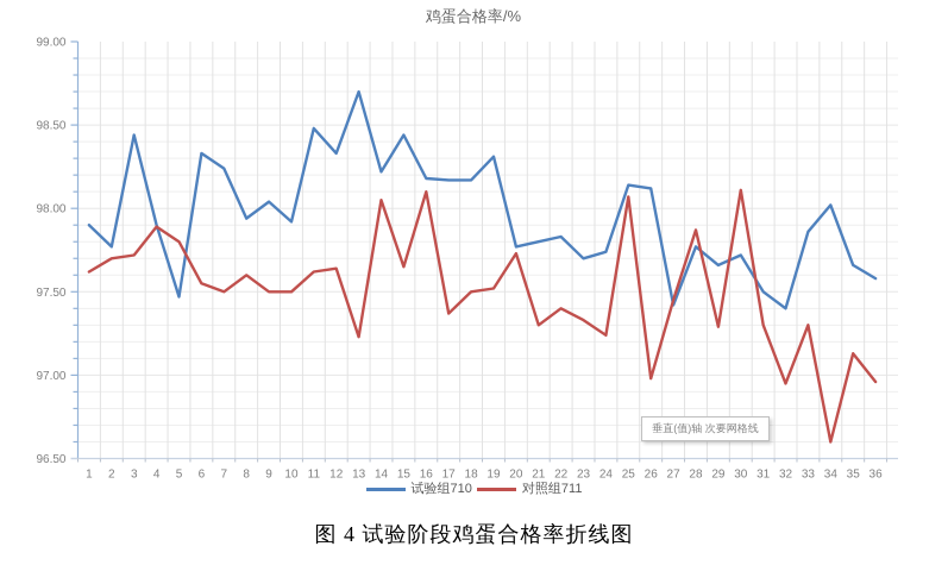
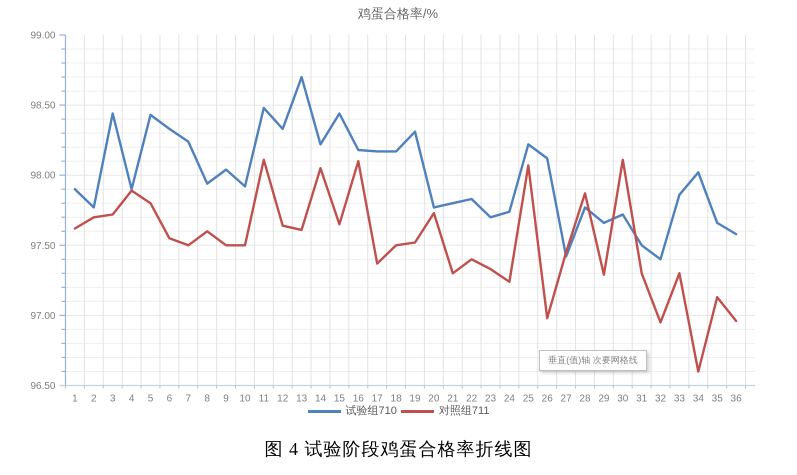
试验组710/5: 97.47 -> 98.43
对照组711/11: 97.62 -> 98.11
对照组711/13: 97.23 -> 97.61
试验组710/25: 98.14 -> 98.22
